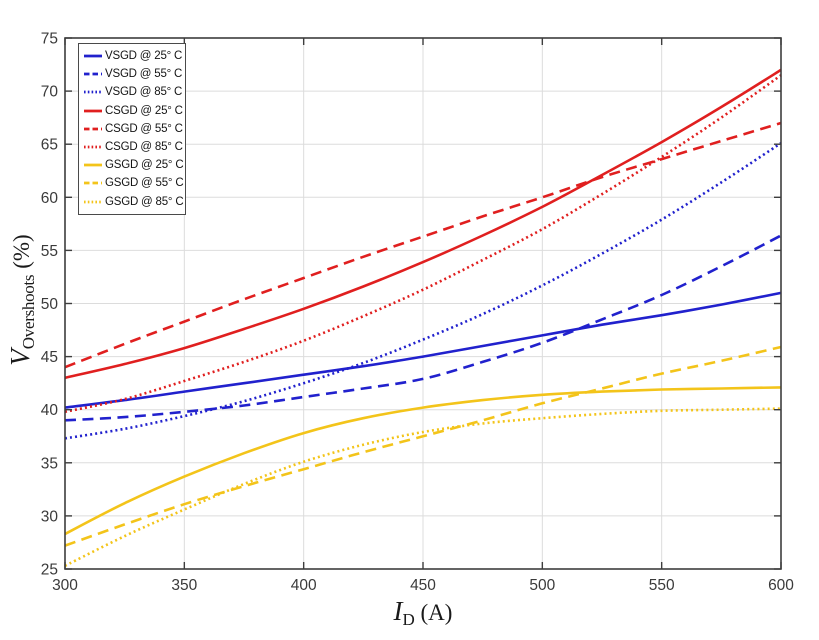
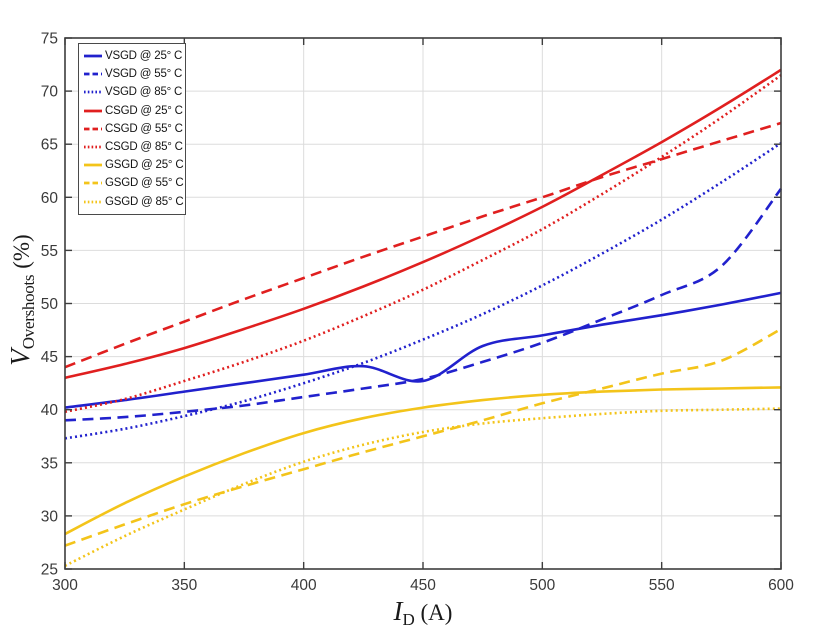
VSGD @ 25° C/450: 45.0 -> 42.7
VSGD @ 55° C/600: 56.4 -> 60.8
GSGD @ 55° C/600: 45.9 -> 47.6
